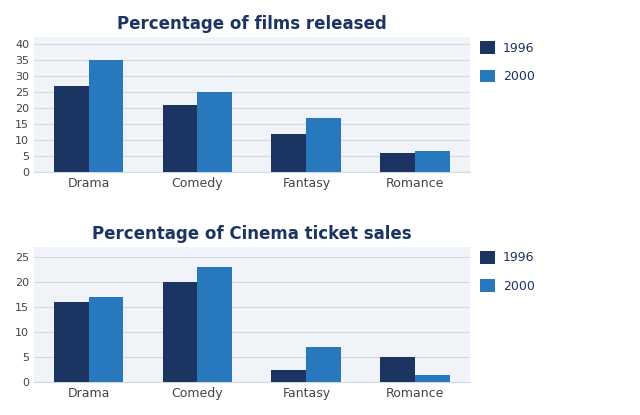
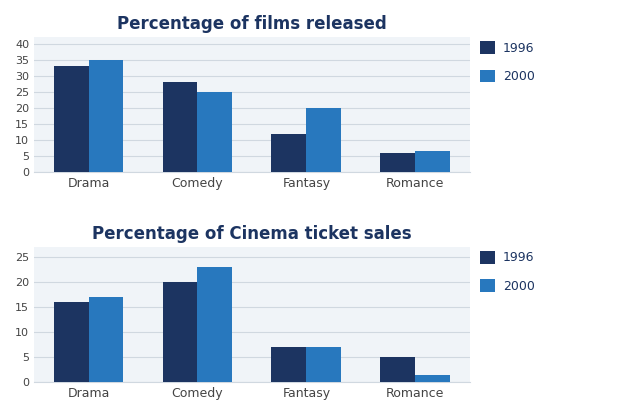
Percentage of films released/1996/Drama: 27 -> 33
Percentage of films released/1996/Comedy: 21 -> 28
Percentage of films released/2000/Fantasy: 17.0 -> 20.0
Percentage of Cinema ticket sales/1996/Fantasy: 2.5 -> 7.0
